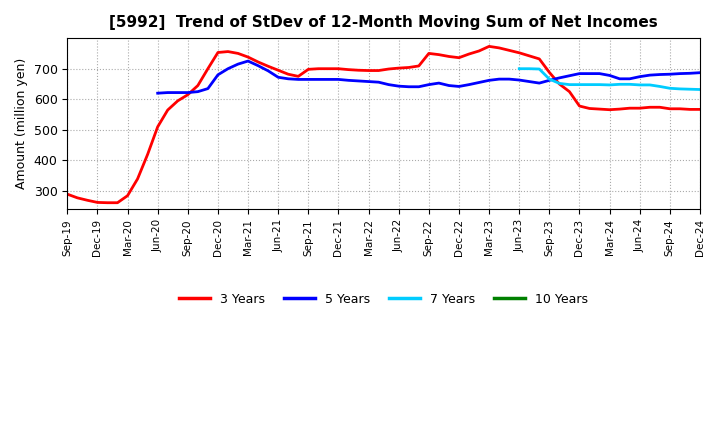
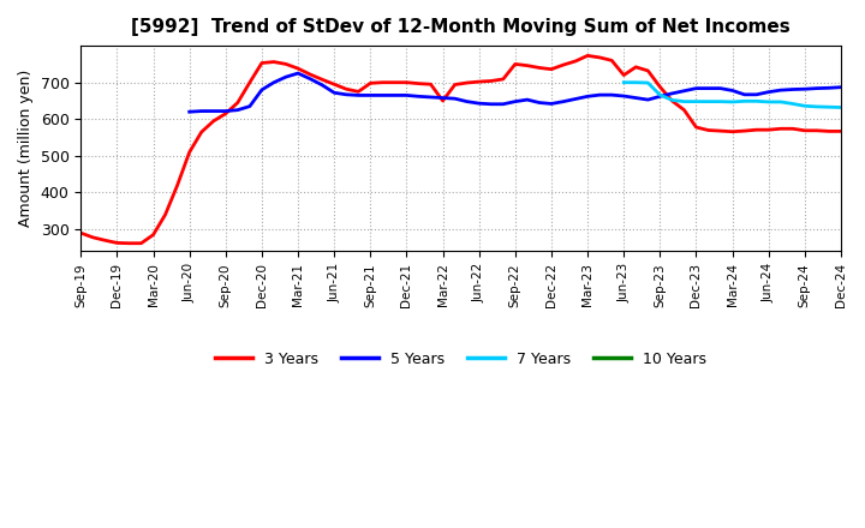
3 Years/Mar-22: 694 -> 650
3 Years/Jun-23: 752 -> 720
